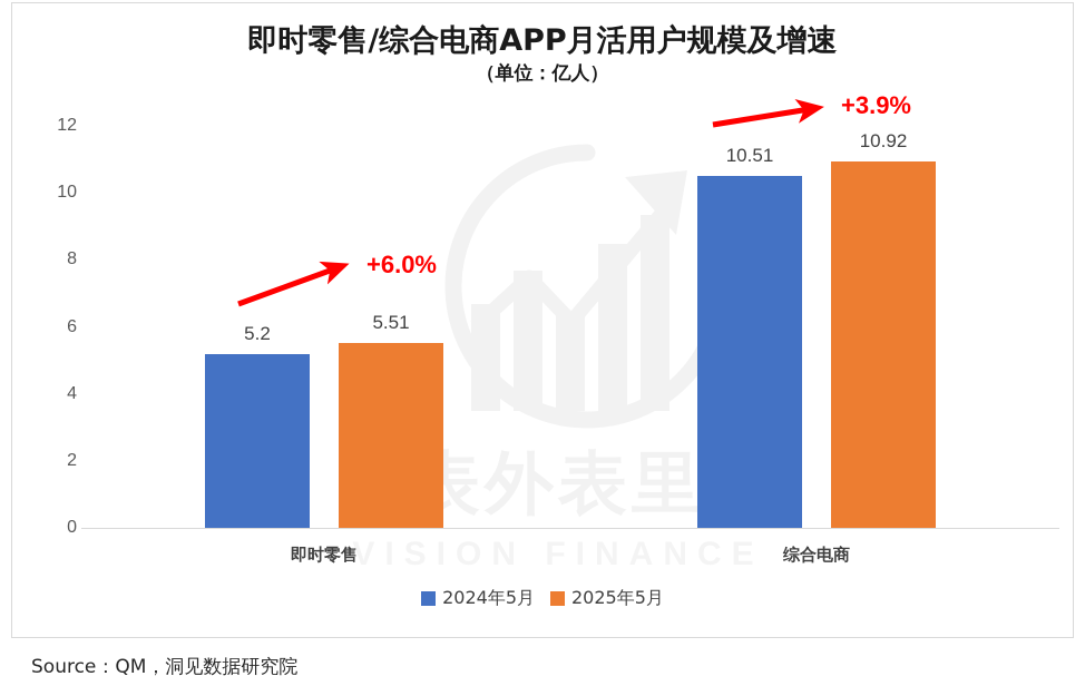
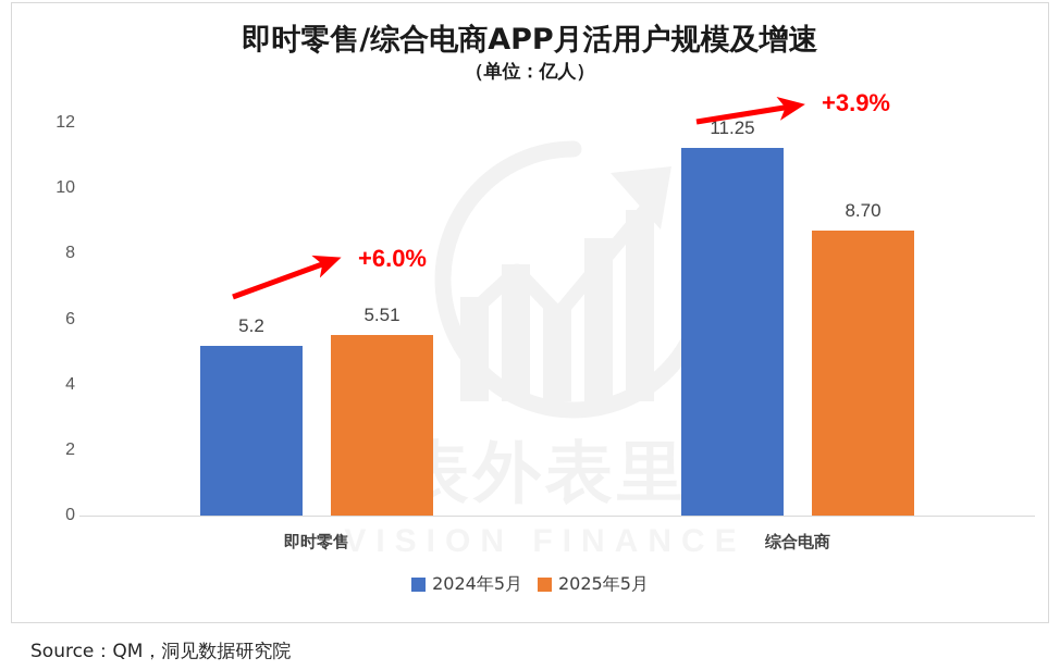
2024年5月/综合电商: 10.51 -> 11.25
2025年5月/综合电商: 10.92 -> 8.70
